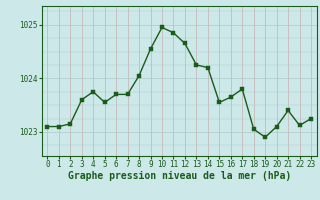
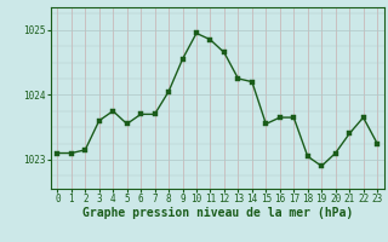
17: 1023.80 -> 1023.65
22: 1023.12 -> 1023.65
